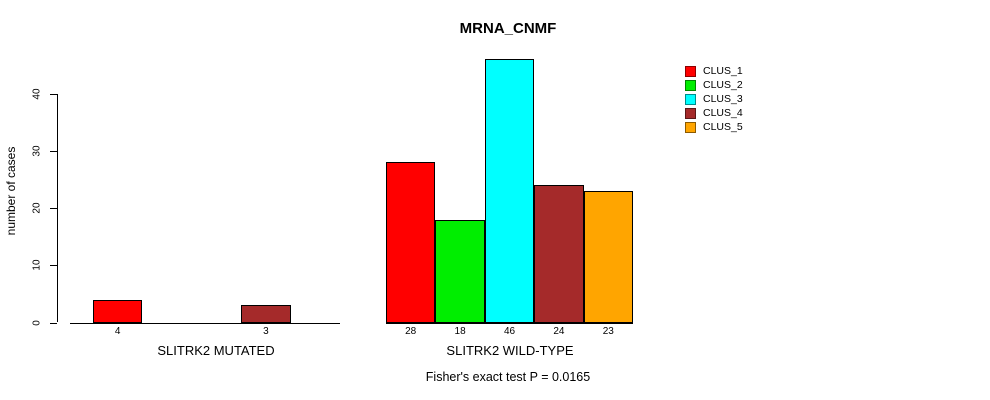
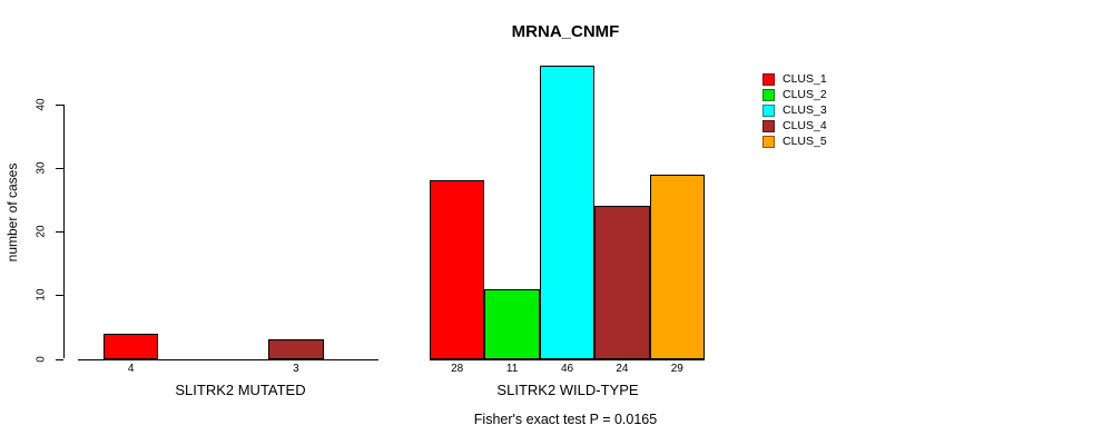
CLUS_2/SLITRK2 WILD-TYPE: 18 -> 11
CLUS_5/SLITRK2 WILD-TYPE: 23 -> 29
